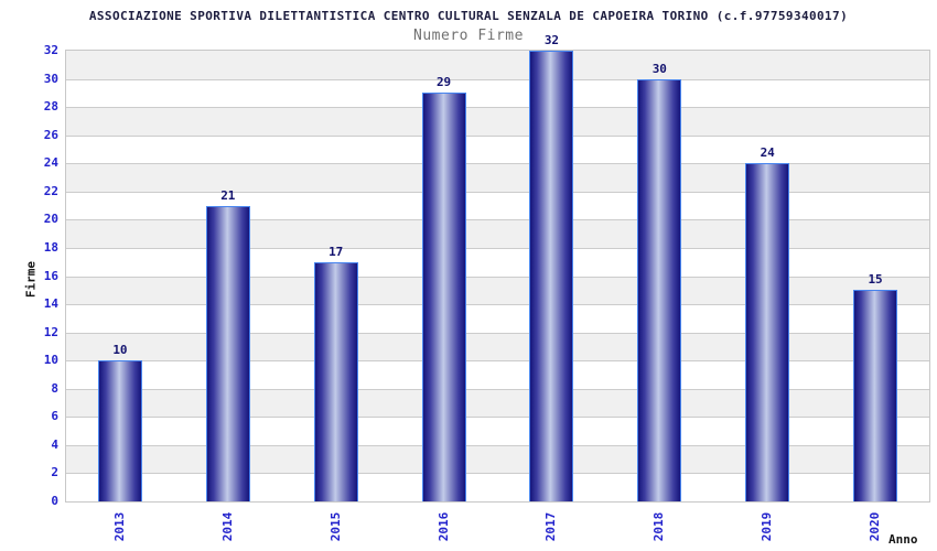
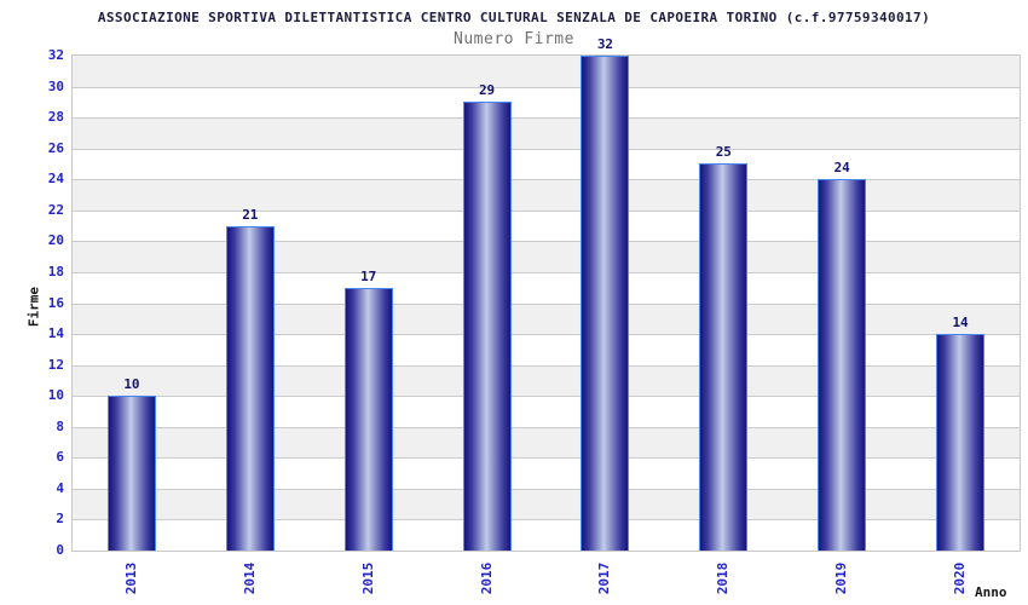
2018: 30 -> 25
2020: 15 -> 14
